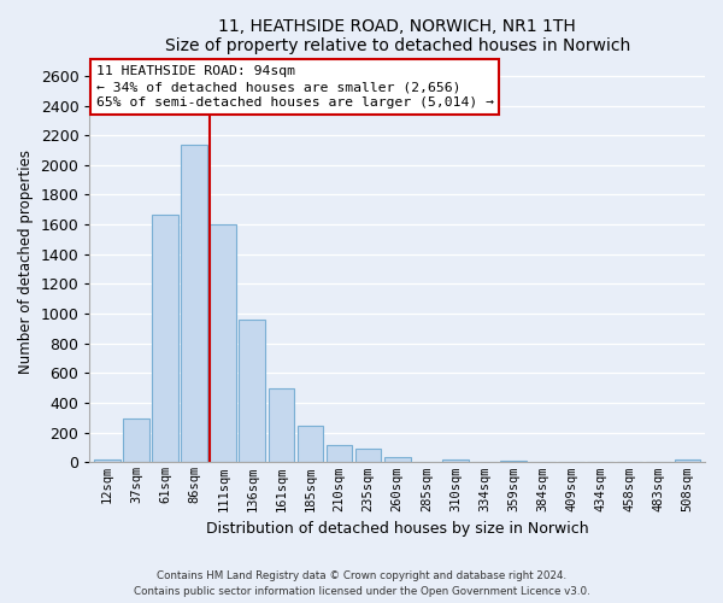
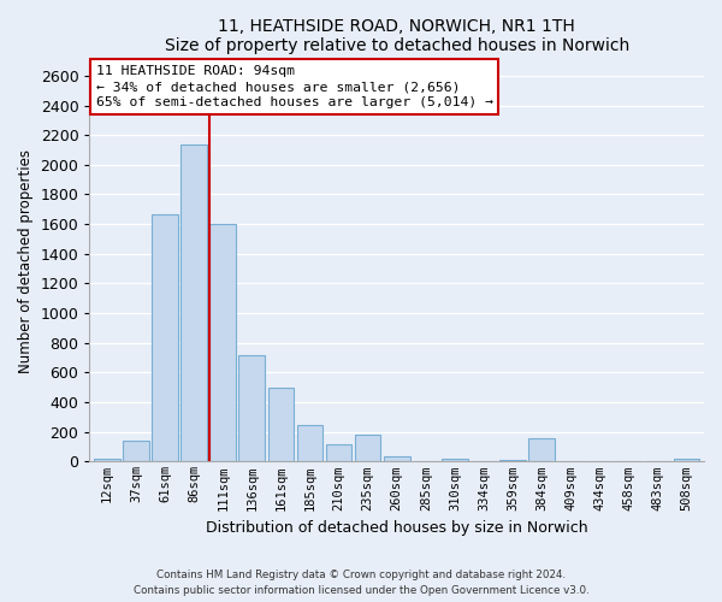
37sqm: 300 -> 140
136sqm: 960 -> 720
235sqm: 90 -> 180
384sqm: 0 -> 160
